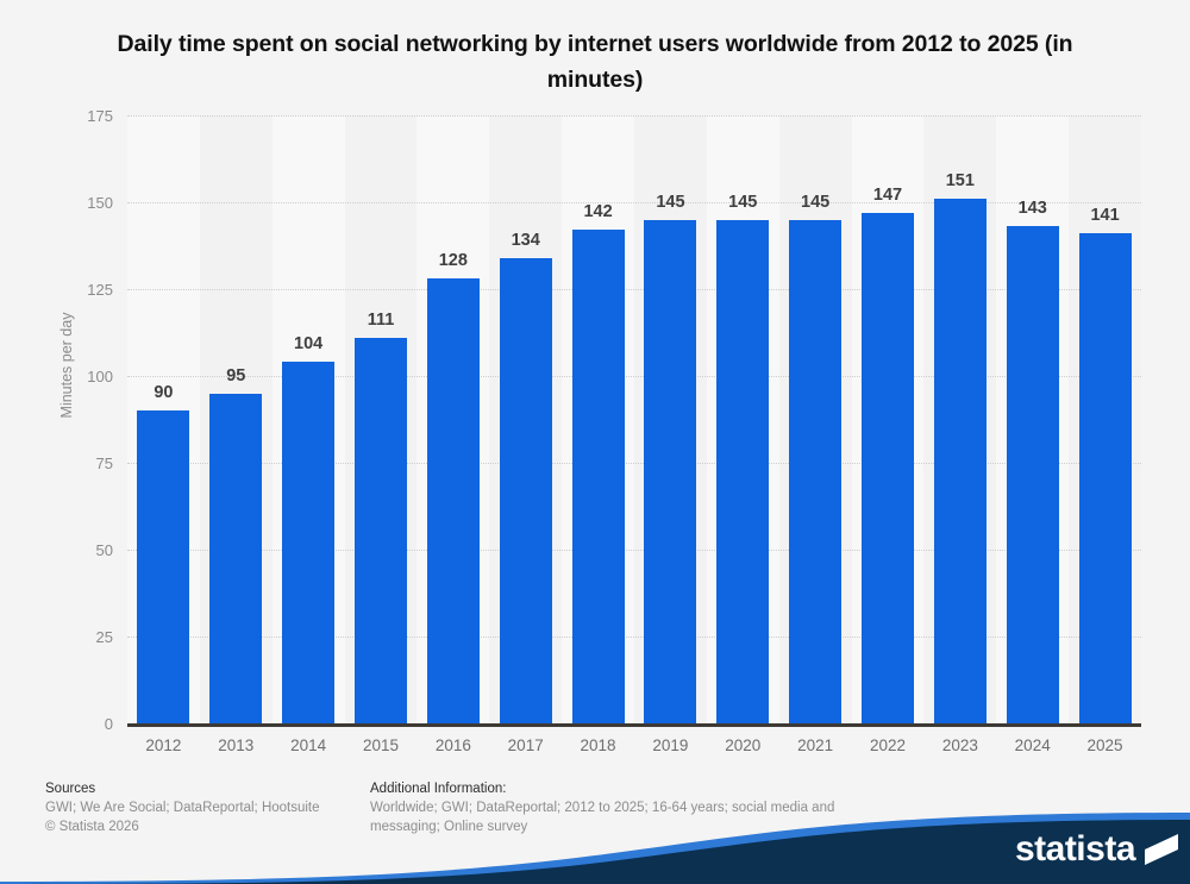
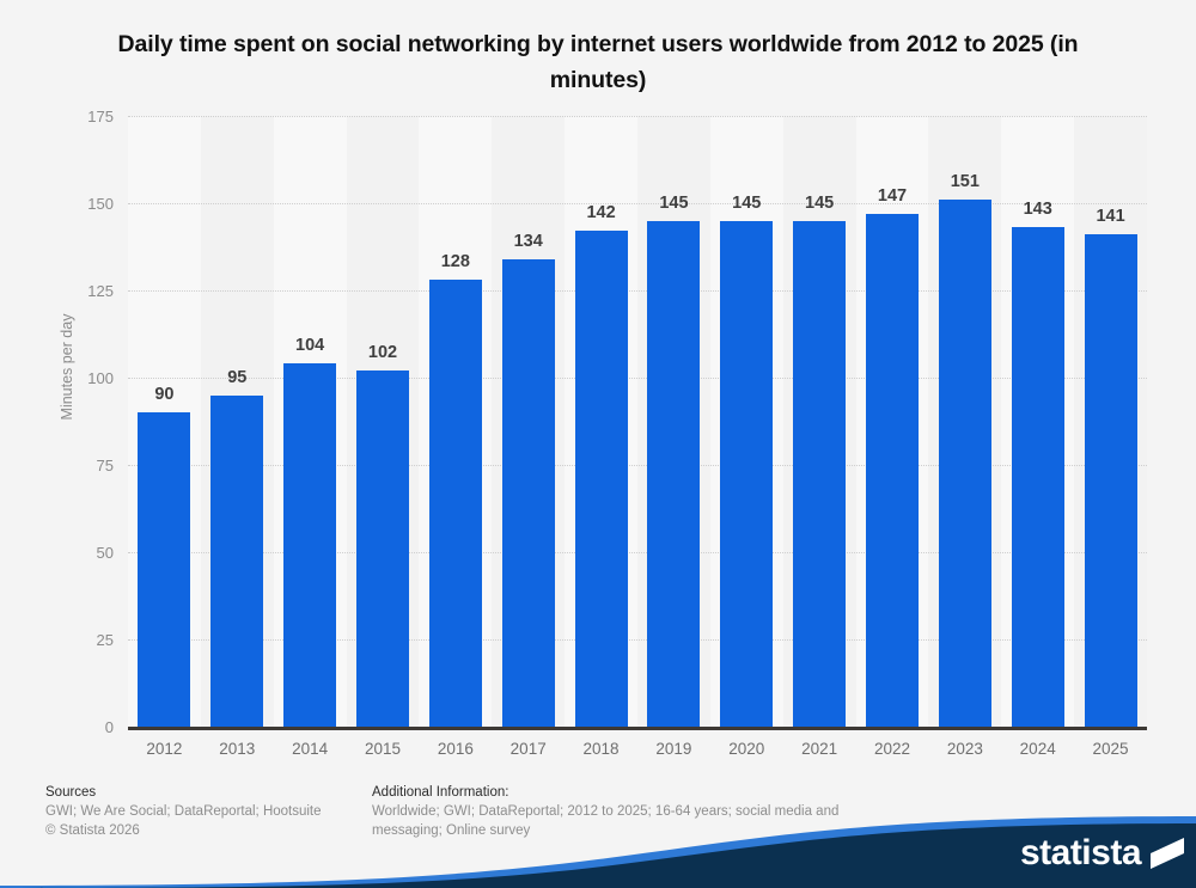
2015: 111 -> 102
